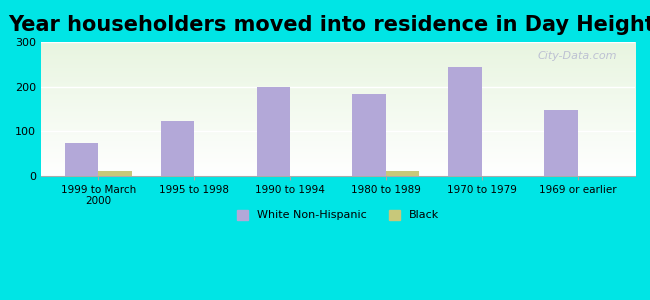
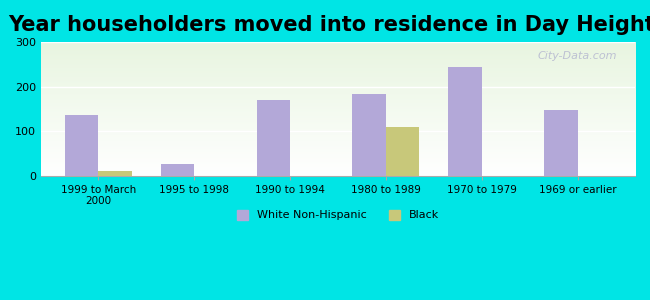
White Non-Hispanic/1999 to March 2000: 73 -> 135
White Non-Hispanic/1995 to 1998: 123 -> 25
White Non-Hispanic/1990 to 1994: 200 -> 170
Black/1980 to 1989: 10 -> 110
